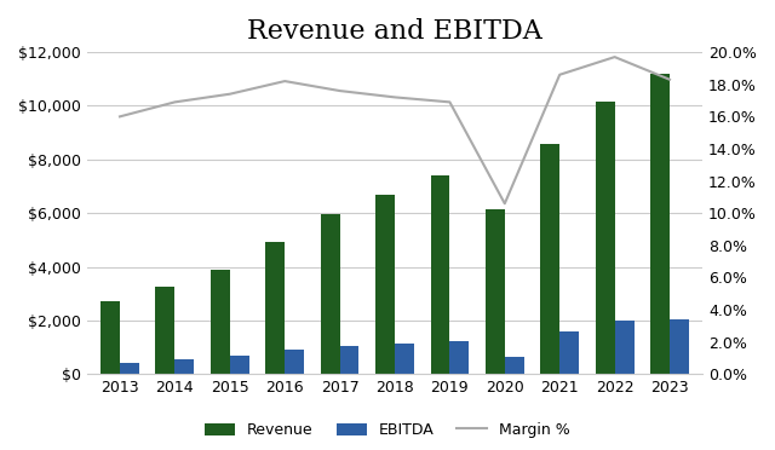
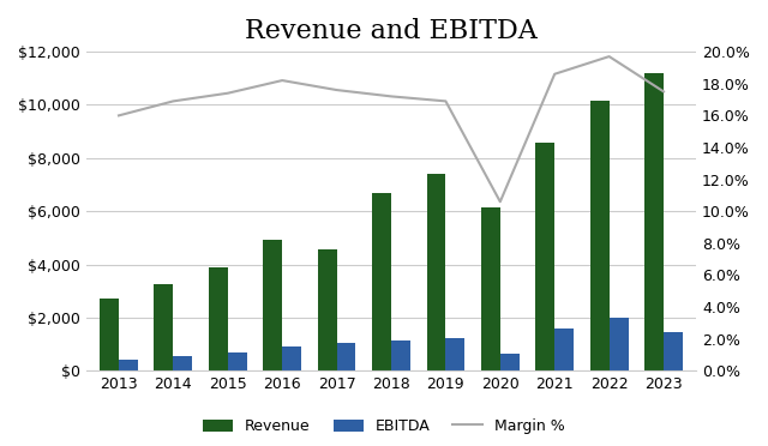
Revenue/2017: $5,950 -> $4,550
Margin %/2023: 18.3% -> 17.5%
EBITDA/2023: $2,050 -> $1,450
